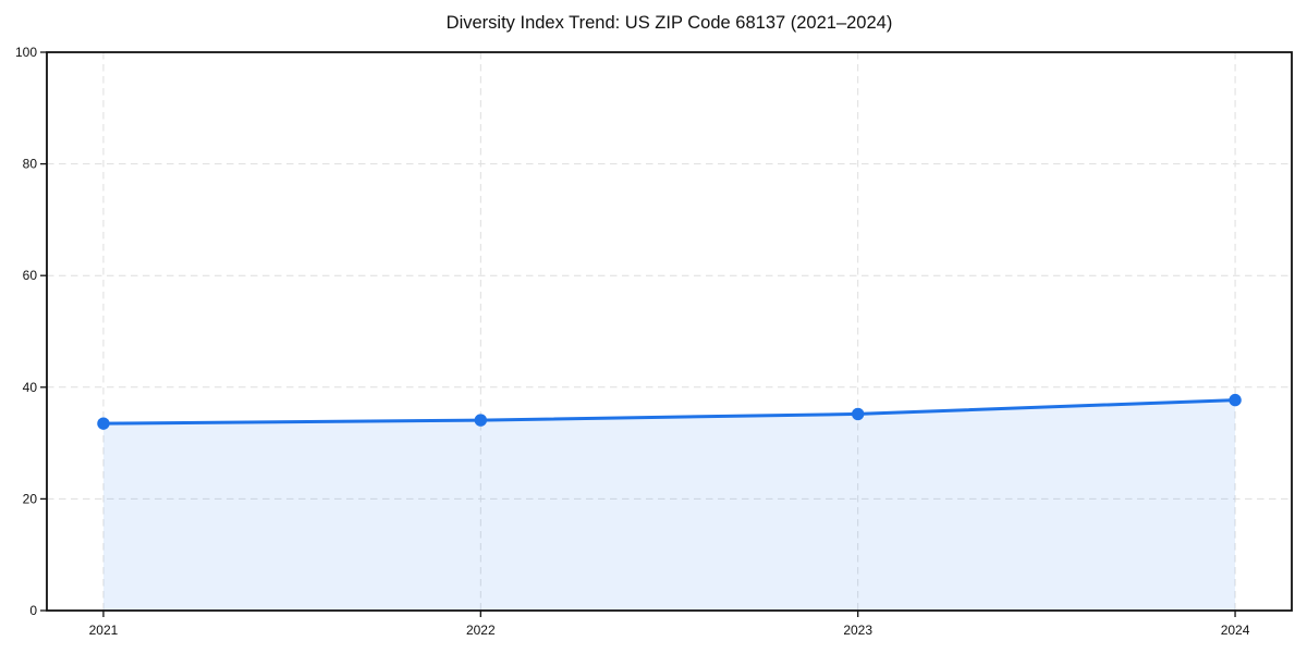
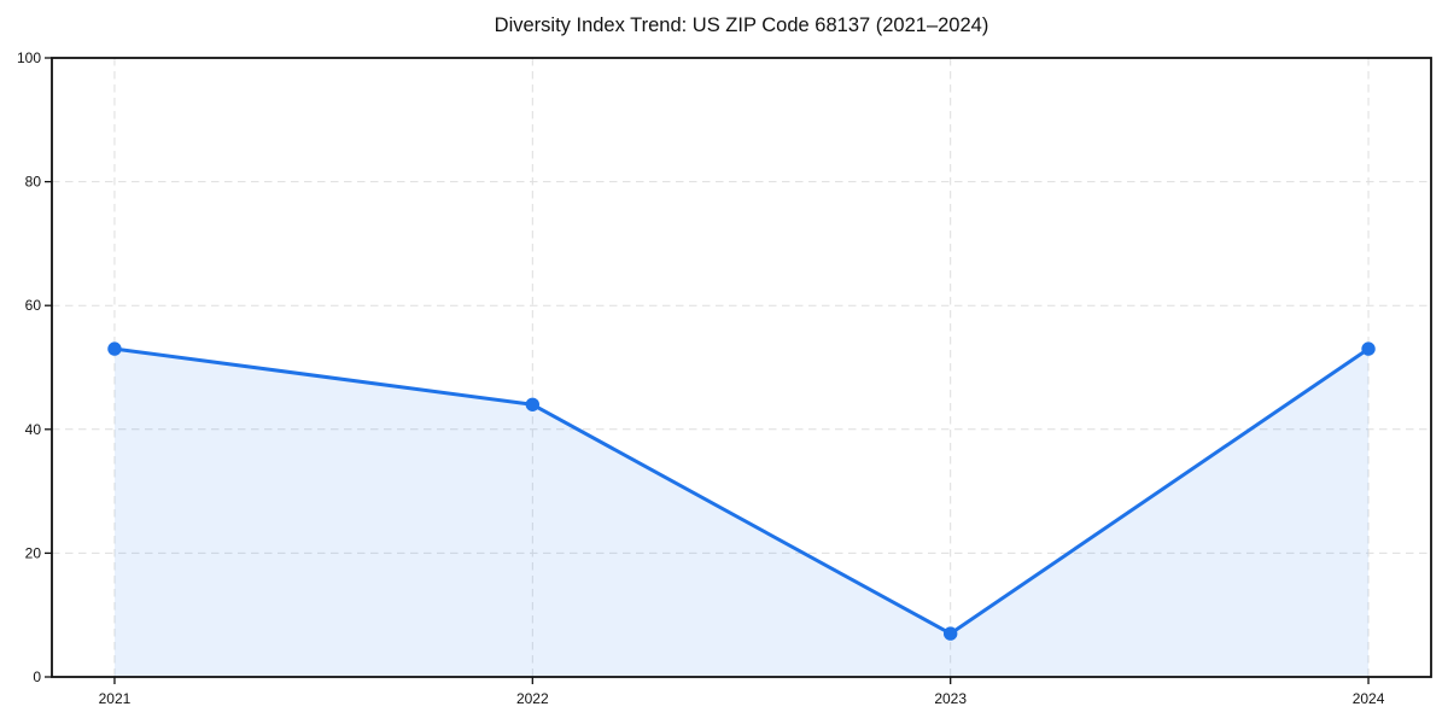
2021: 34 -> 53
2022: 34 -> 44
2023: 35 -> 7
2024: 38 -> 53
